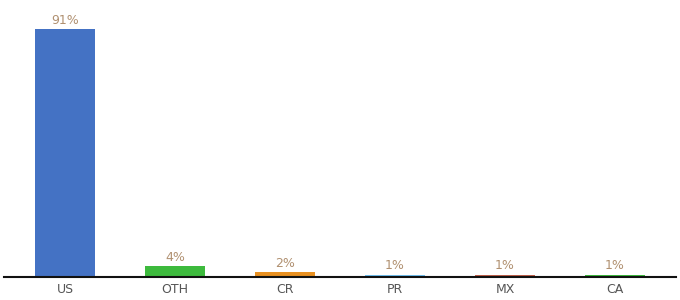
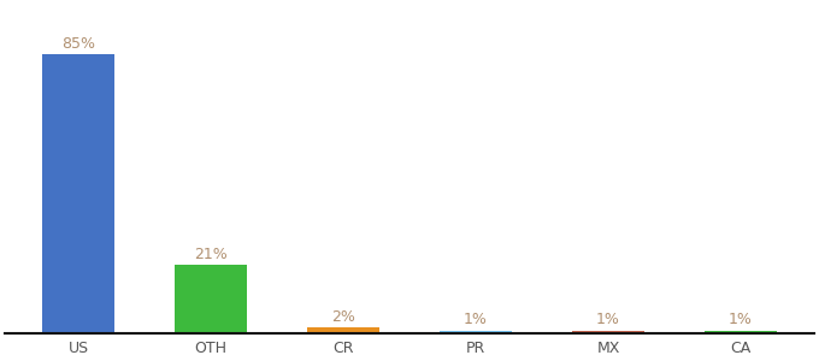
US: 91% -> 85%
OTH: 4% -> 21%
